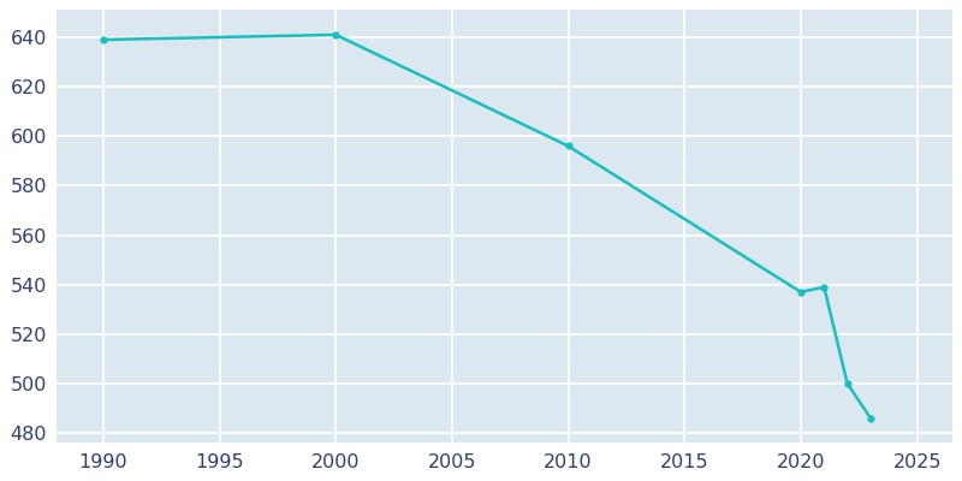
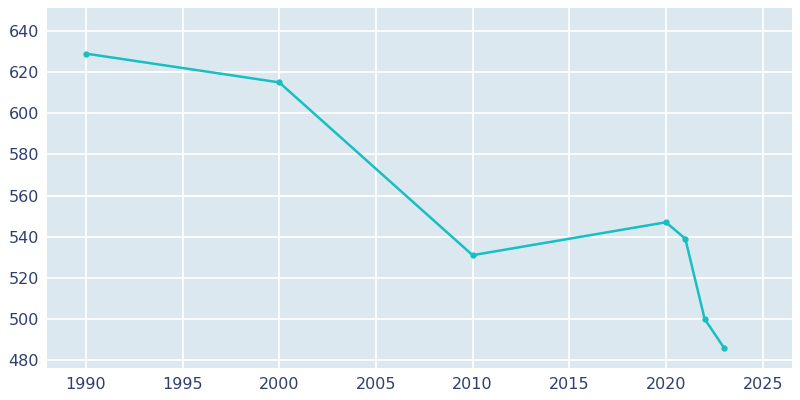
1990: 639 -> 629
2000: 641 -> 615
2010: 596 -> 531
2020: 537 -> 547
